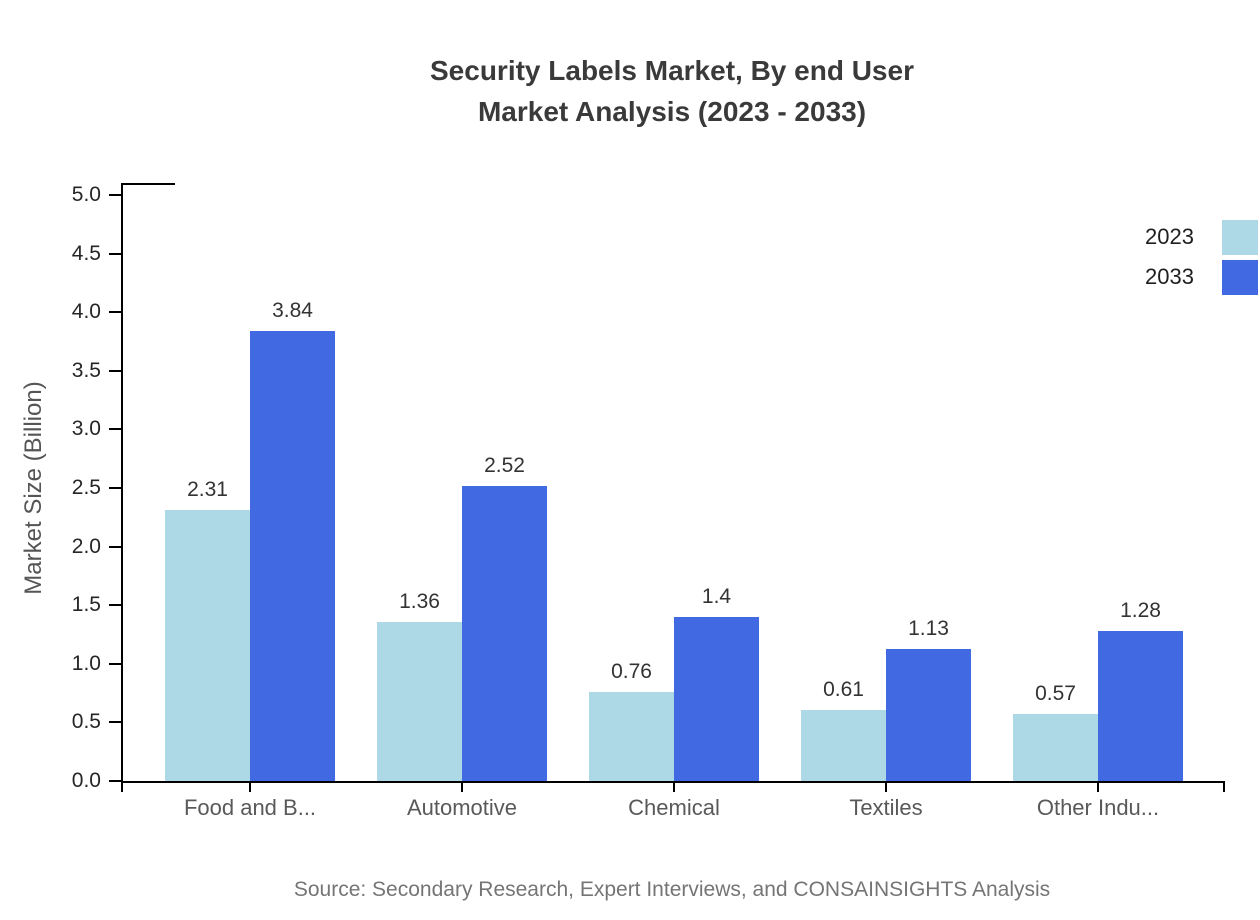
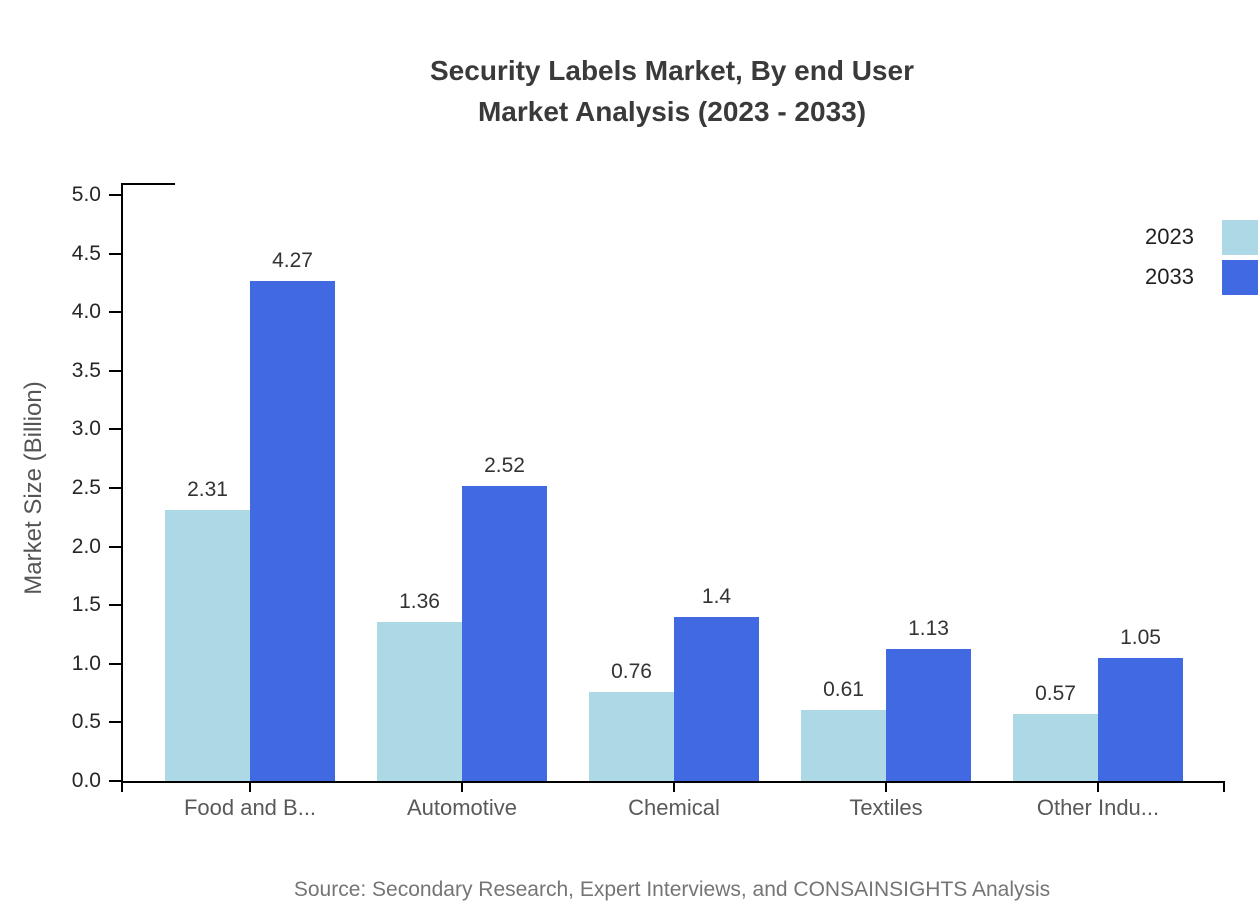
2033/Food and B...: 3.84 -> 4.27
2033/Other Indu...: 1.28 -> 1.05
